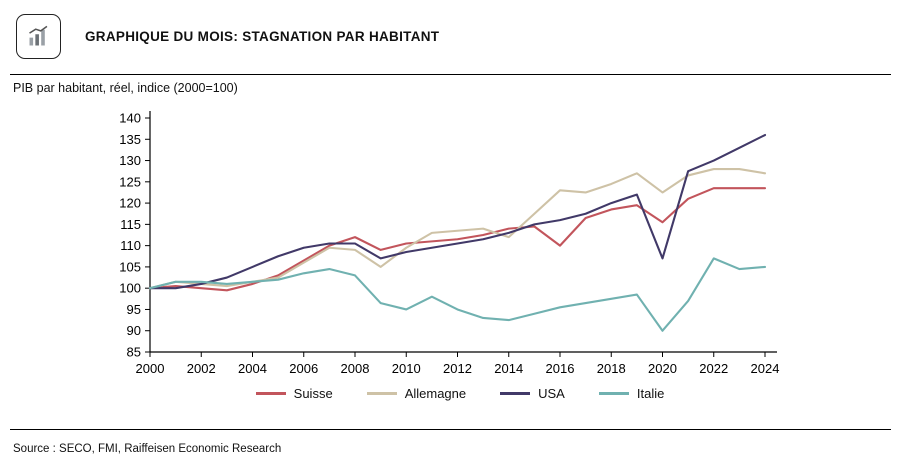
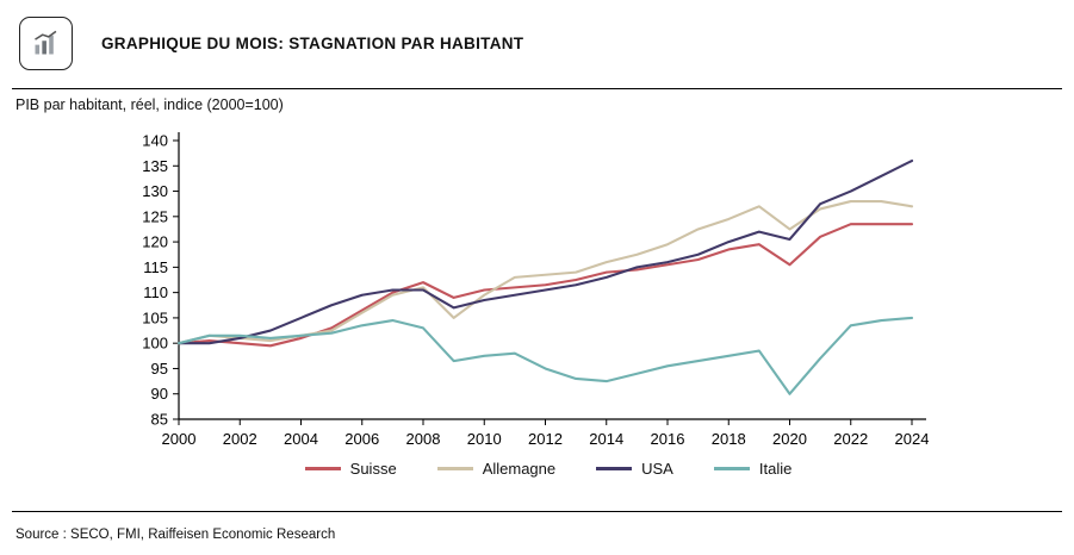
Allemagne/2008: 109 -> 111
Italie/2010: 95 -> 98
Allemagne/2014: 112 -> 116
Suisse/2016: 110 -> 116
Allemagne/2016: 123 -> 120
USA/2020: 107 -> 120
Italie/2022: 107 -> 104
